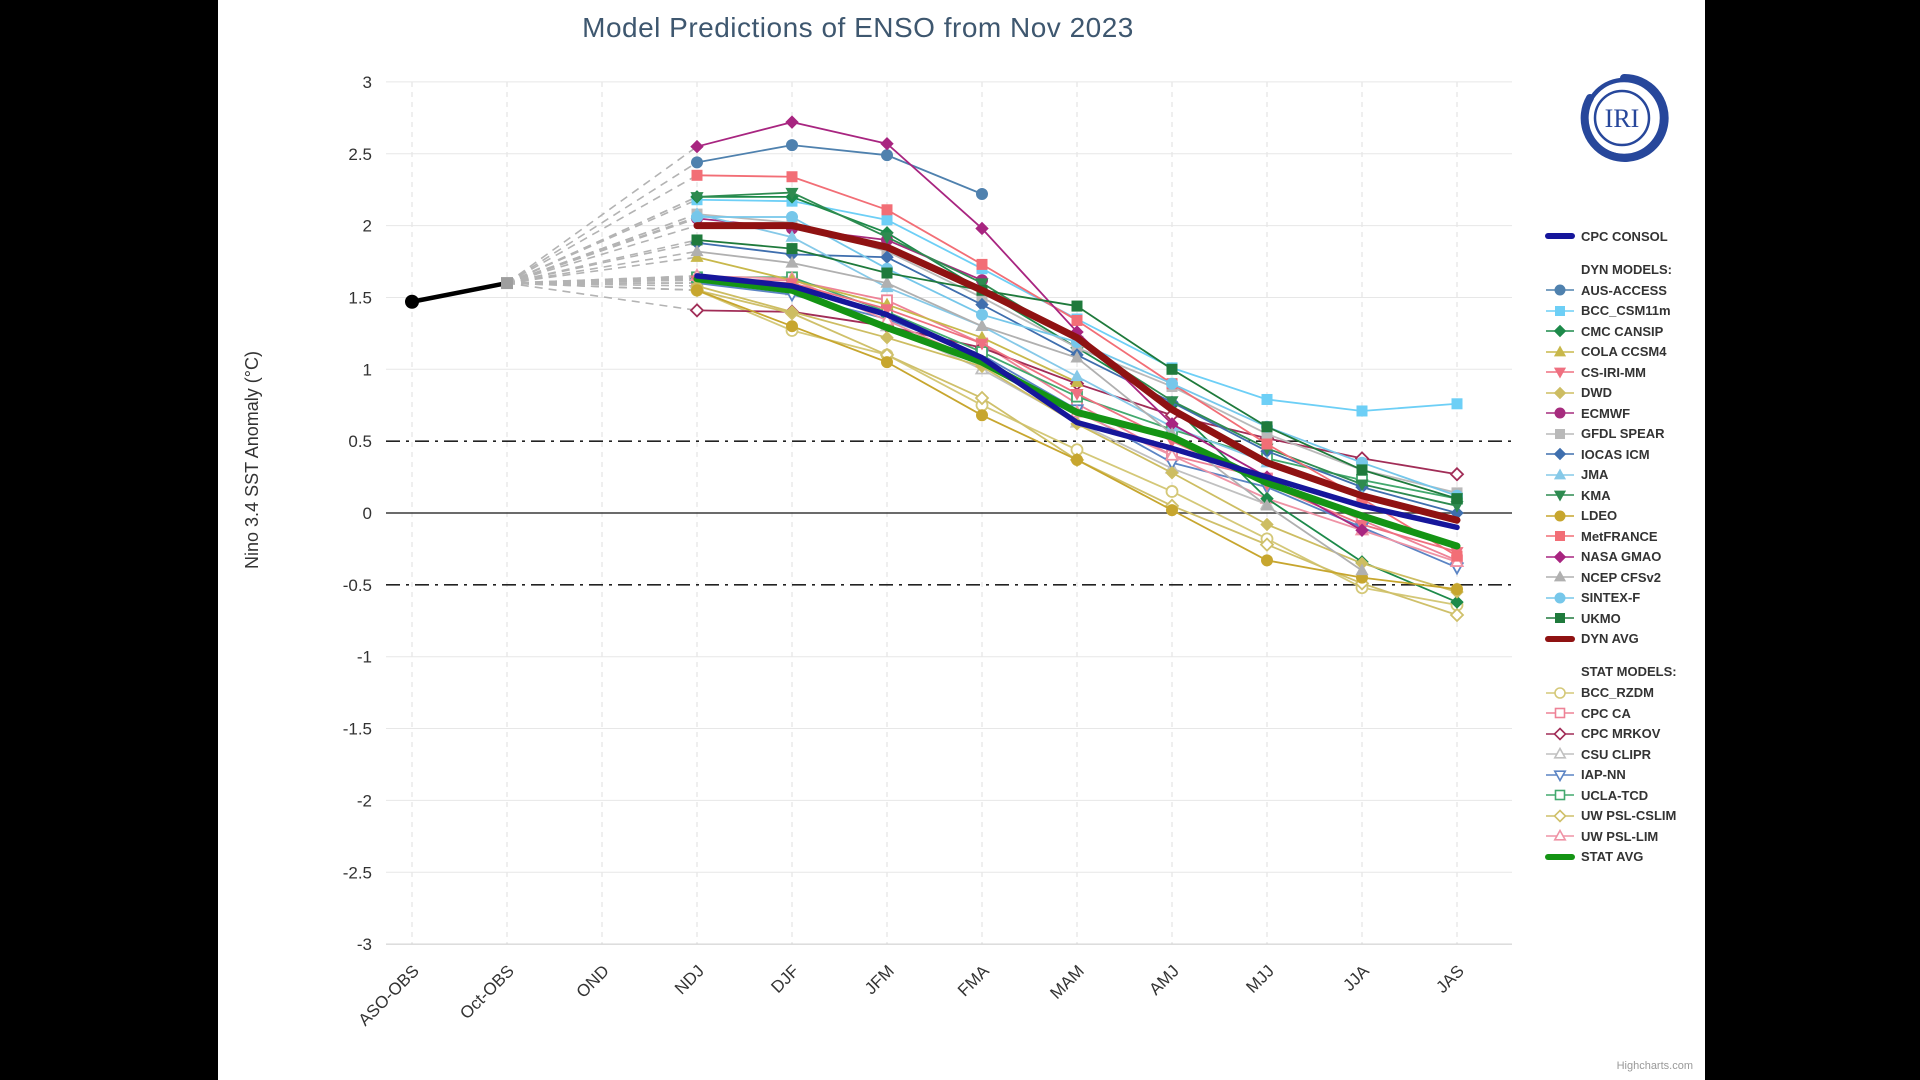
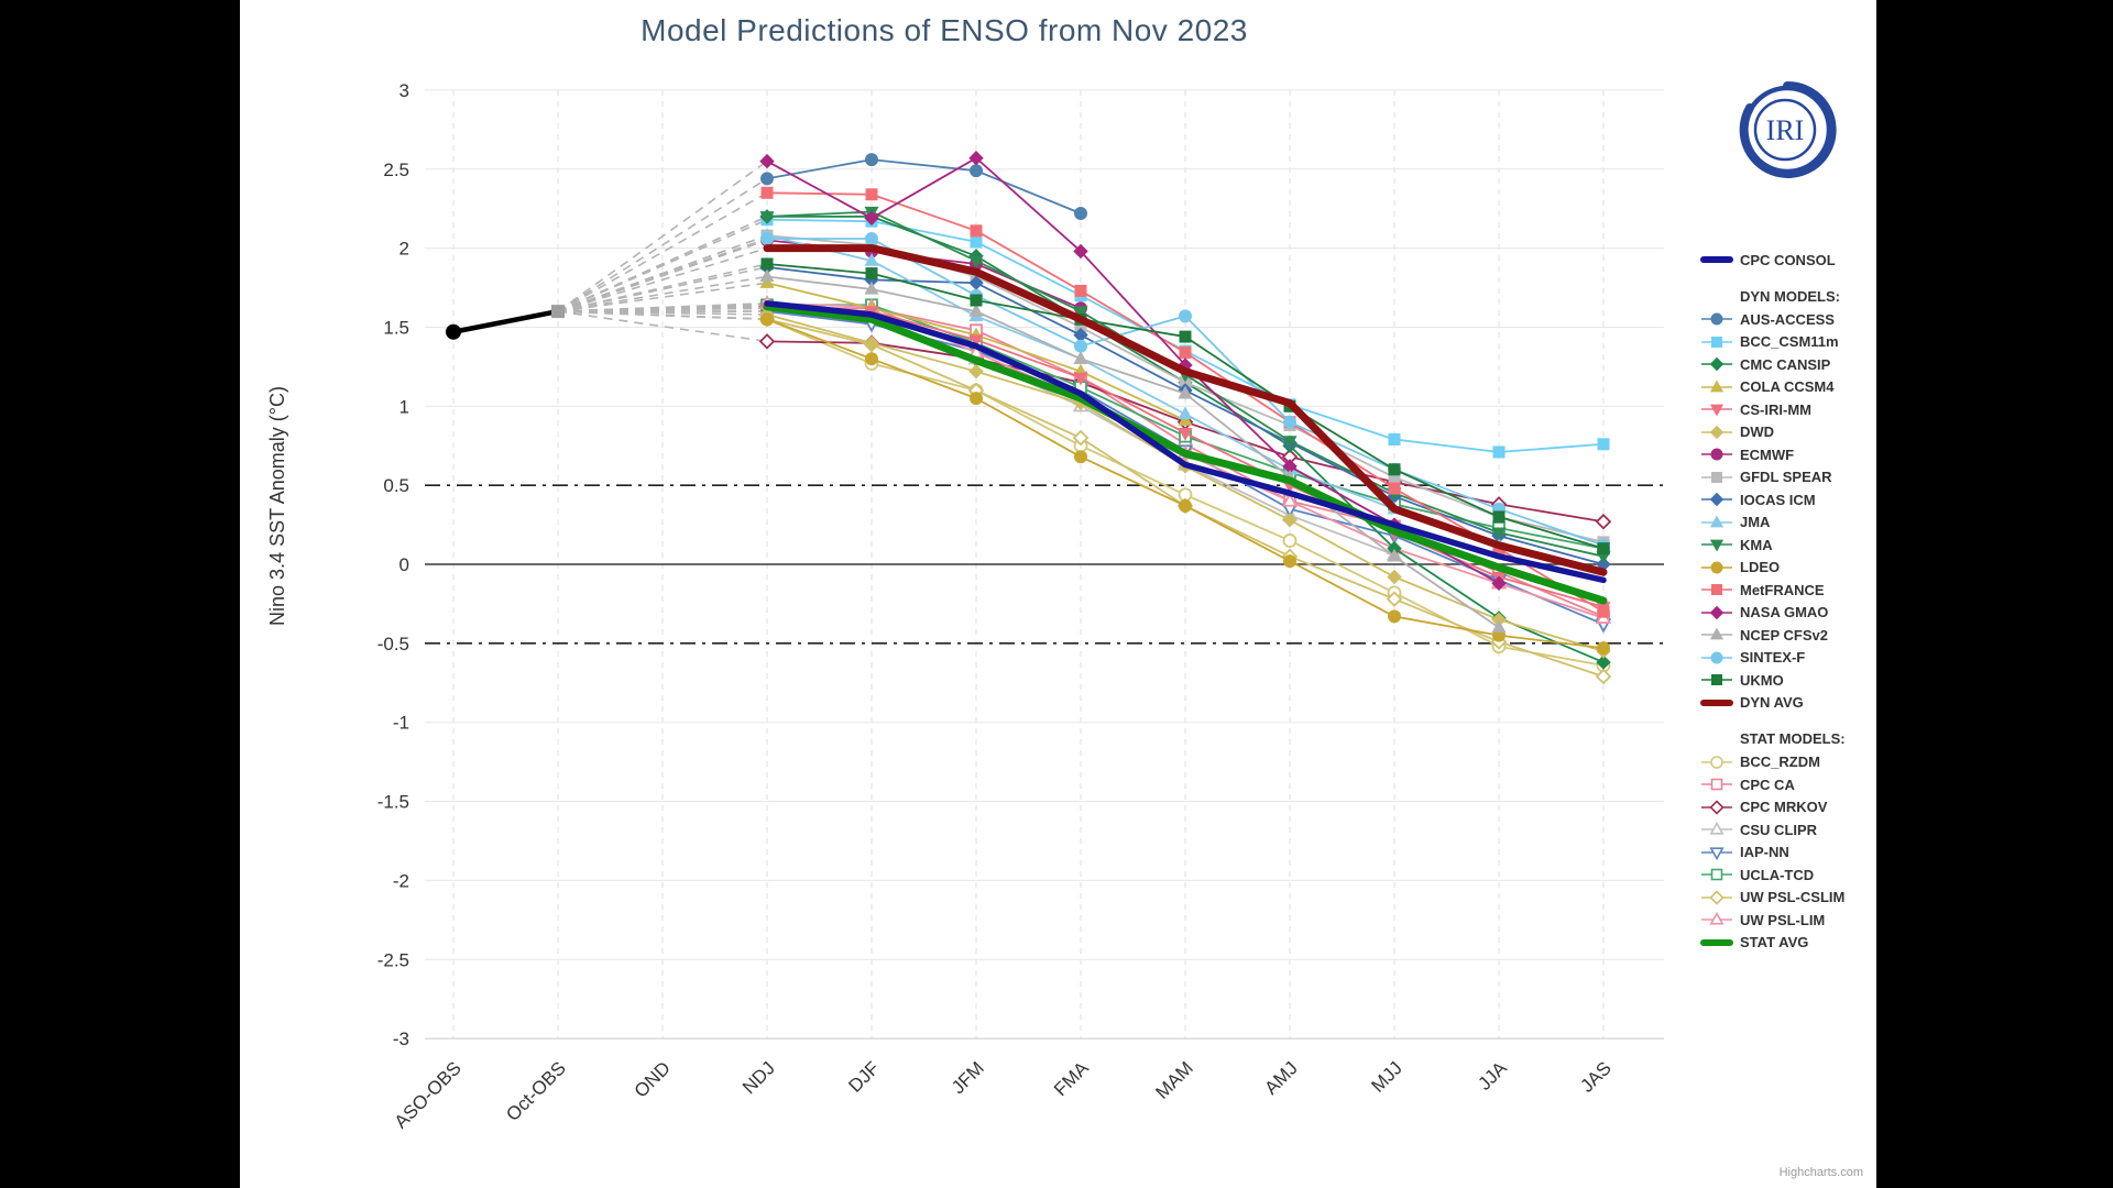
NASA GMAO/DJF: 2.72 -> 2.19
SINTEX-F/MAM: 1.19 -> 1.57
DYN AVG/AMJ: 0.72 -> 1.02
